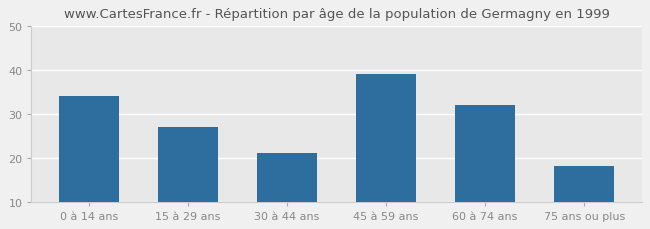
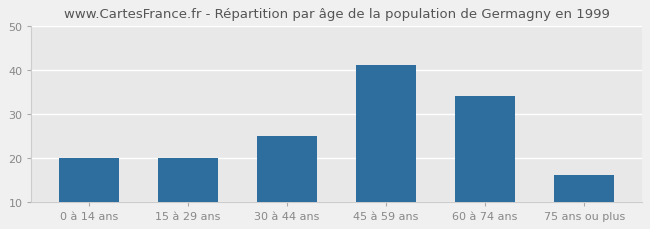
0 à 14 ans: 34 -> 20
15 à 29 ans: 27 -> 20
30 à 44 ans: 21 -> 25
45 à 59 ans: 39 -> 41
60 à 74 ans: 32 -> 34
75 ans ou plus: 18 -> 16
